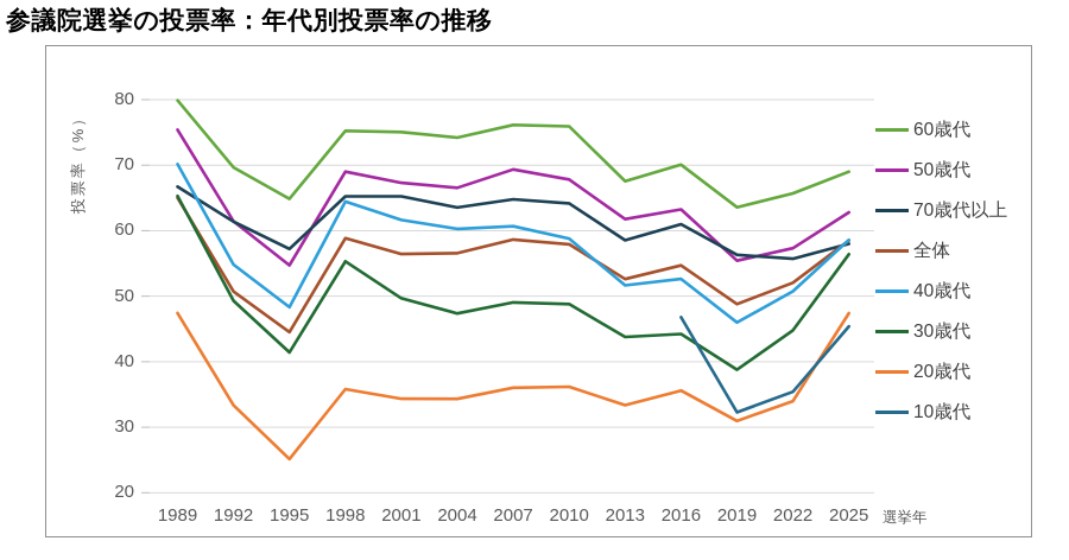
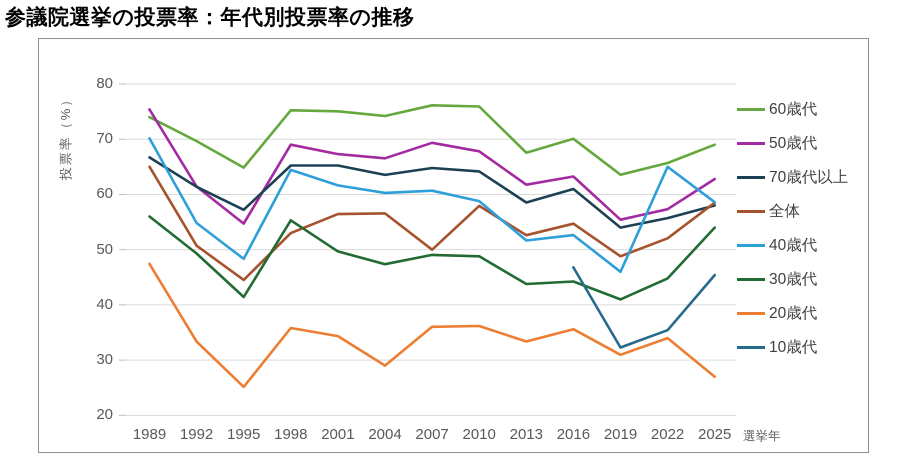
60歳代/1989: 80 -> 74
30歳代/1989: 65 -> 56
全体/1998: 59 -> 53
20歳代/2004: 34 -> 29
全体/2007: 59 -> 50
70歳代以上/2019: 56 -> 54
30歳代/2019: 39 -> 41
40歳代/2022: 51 -> 65
30歳代/2025: 56 -> 54
20歳代/2025: 47 -> 27
